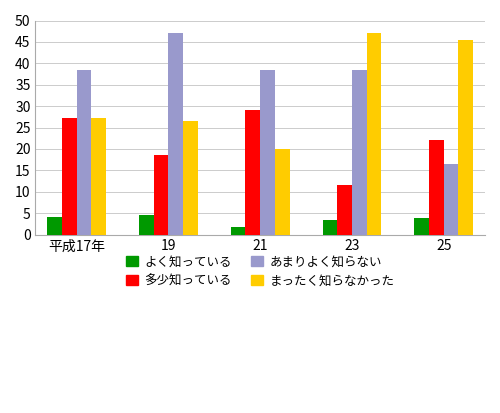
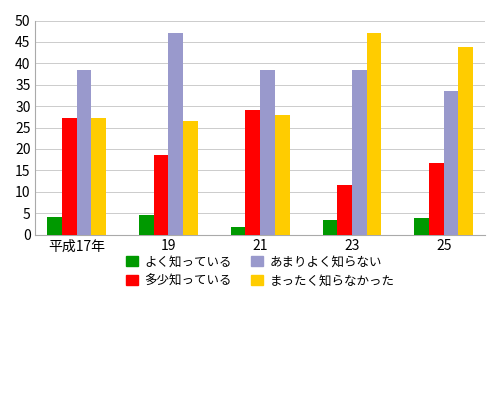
まったく知らなかった/21: 20.0 -> 28.0
多少知っている/25: 22.0 -> 16.6
あまりよく知らない/25: 16.5 -> 33.5
まったく知らなかった/25: 45.5 -> 43.7
